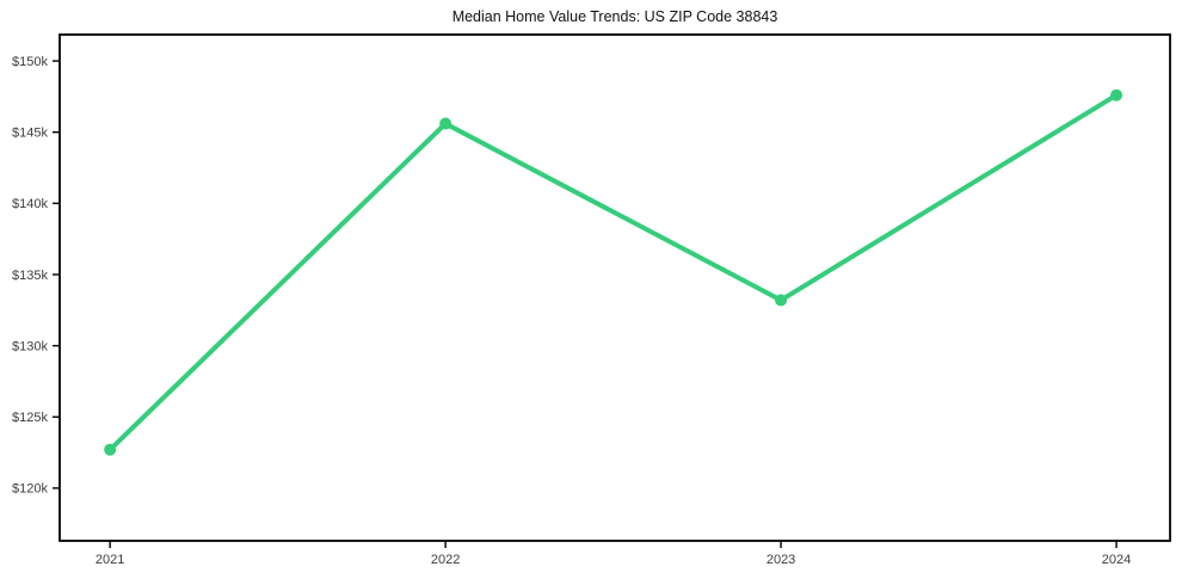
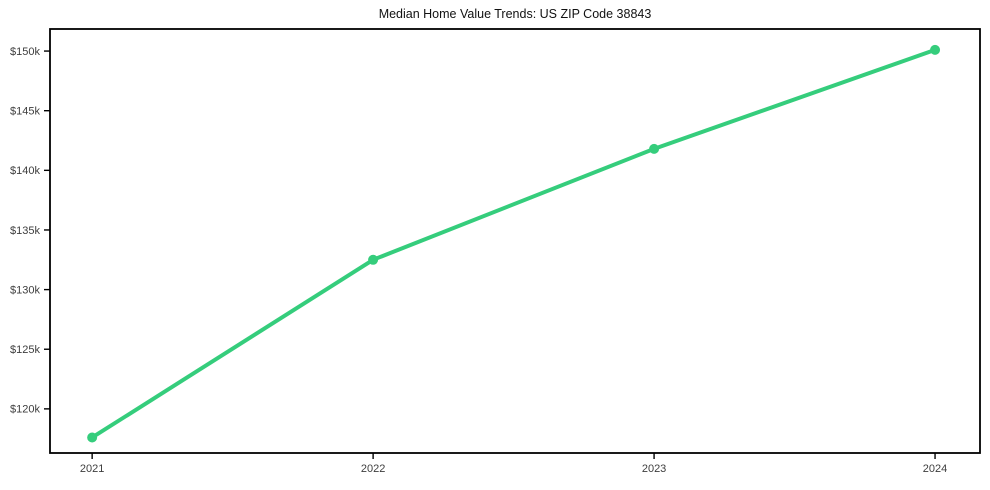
2021: $122.7k -> $117.6k
2022: $145.6k -> $132.5k
2023: $133.2k -> $141.8k
2024: $147.6k -> $150.1k
